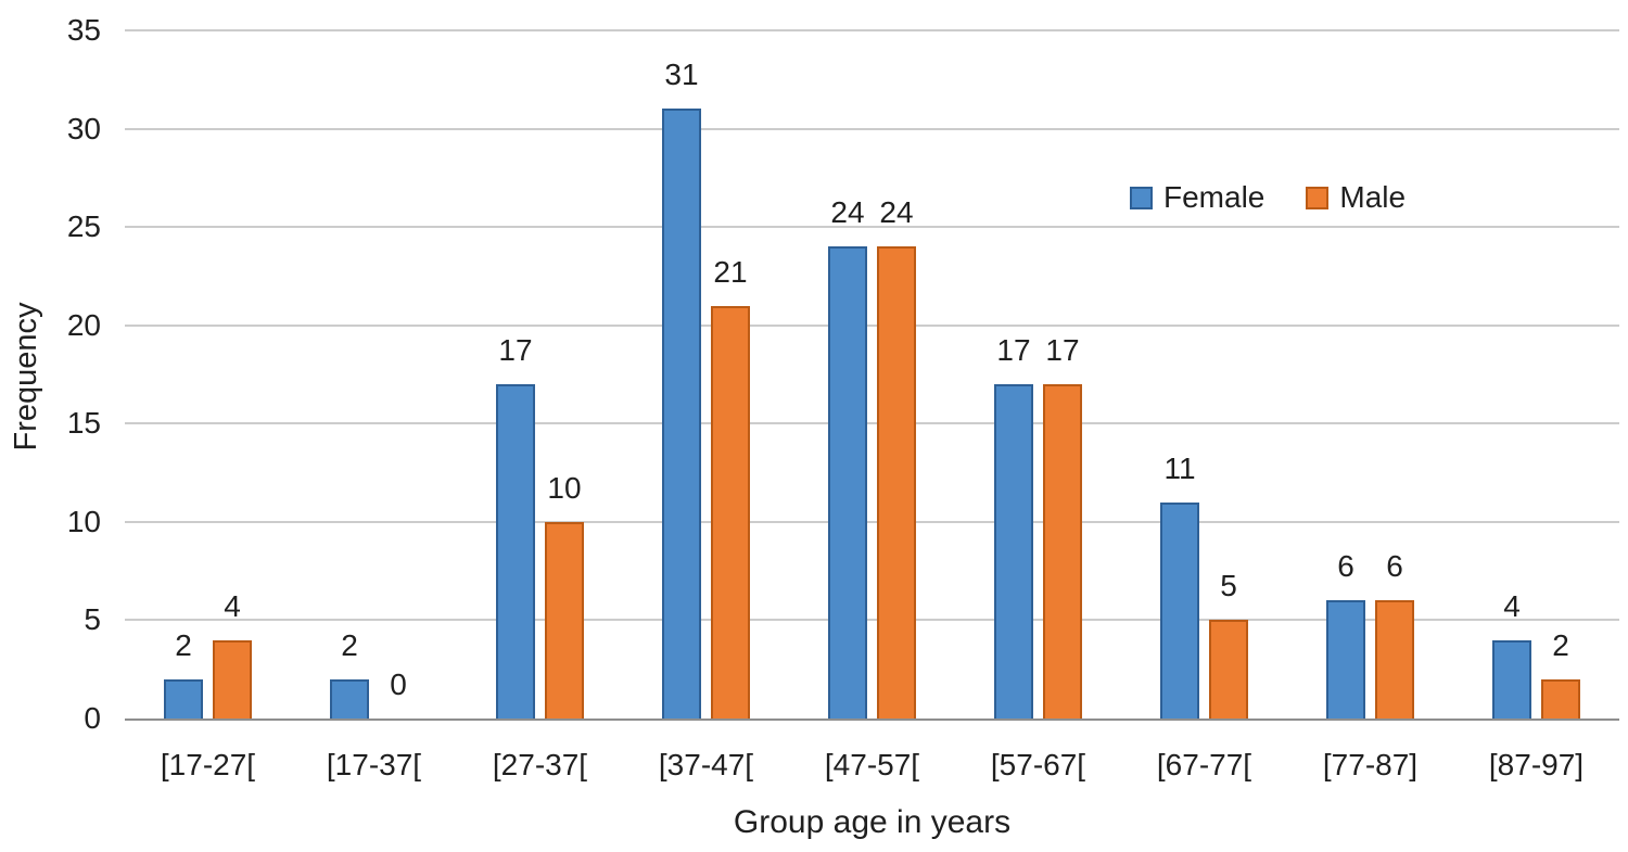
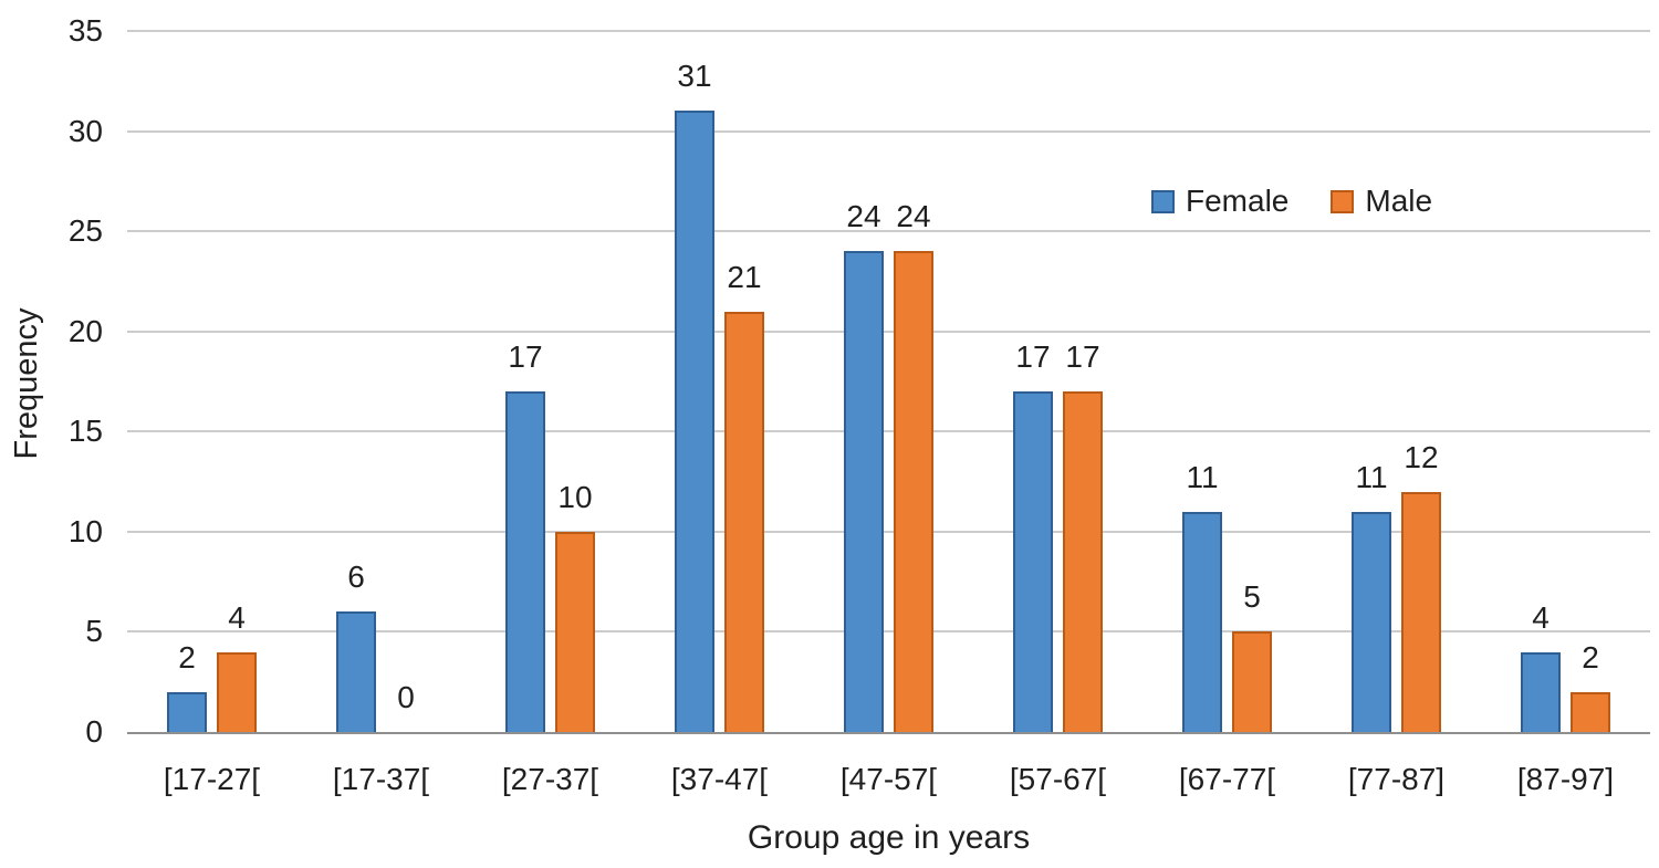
Female/[17-37[: 2 -> 6
Female/[77-87]: 6 -> 11
Male/[77-87]: 6 -> 12
